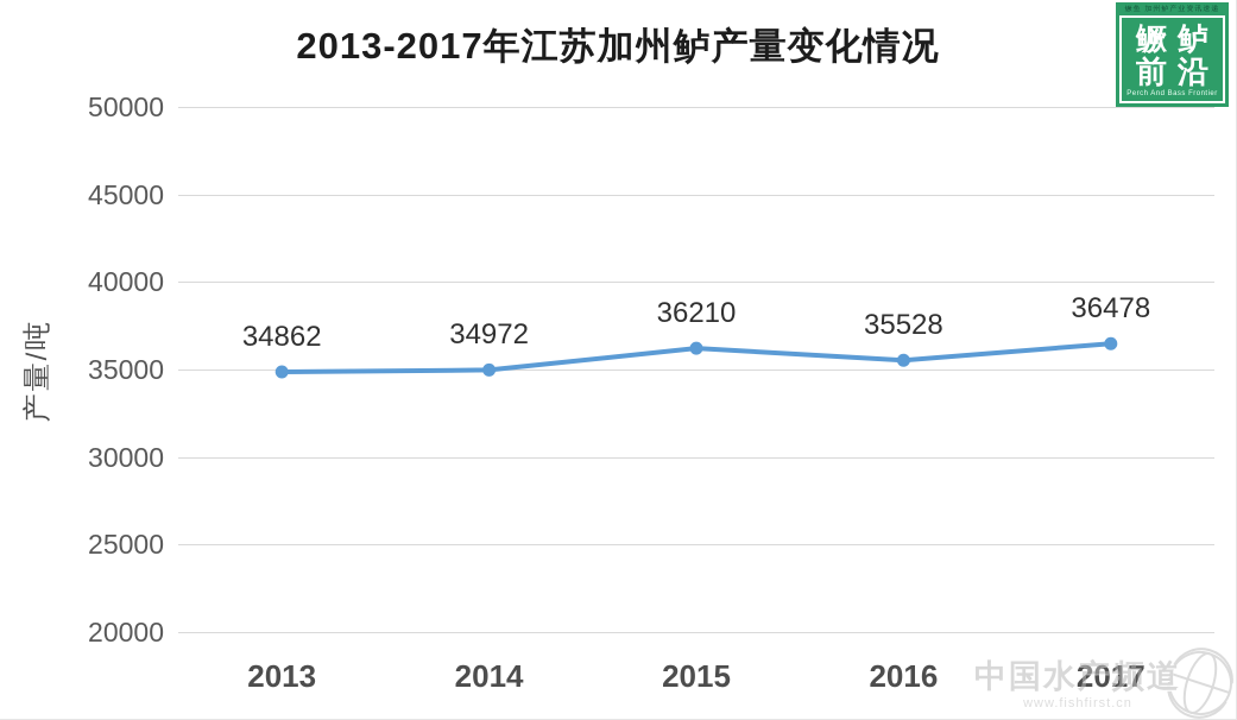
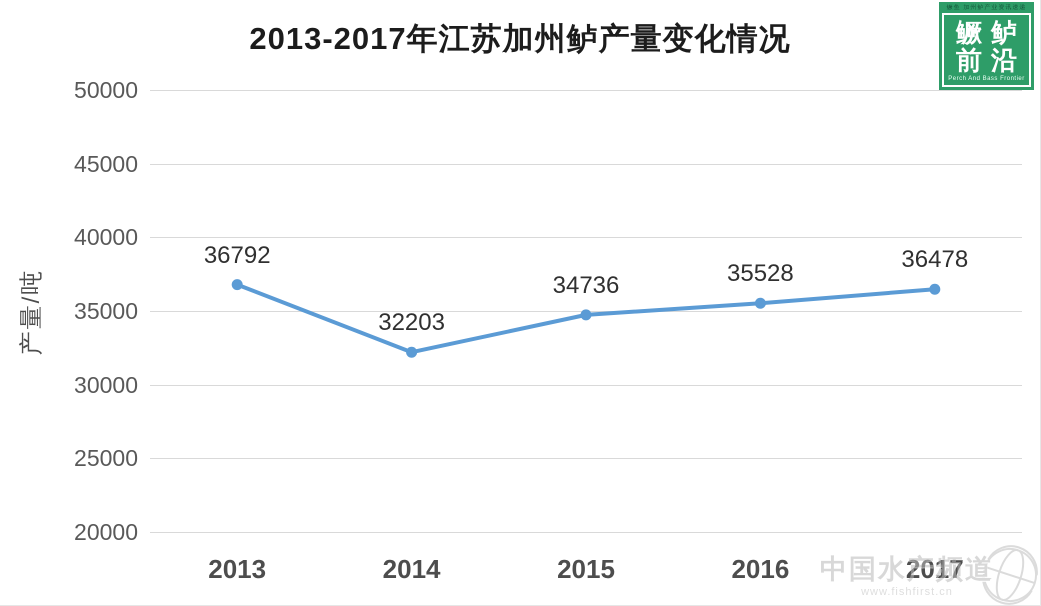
2013: 34862 -> 36792
2014: 34972 -> 32203
2015: 36210 -> 34736
